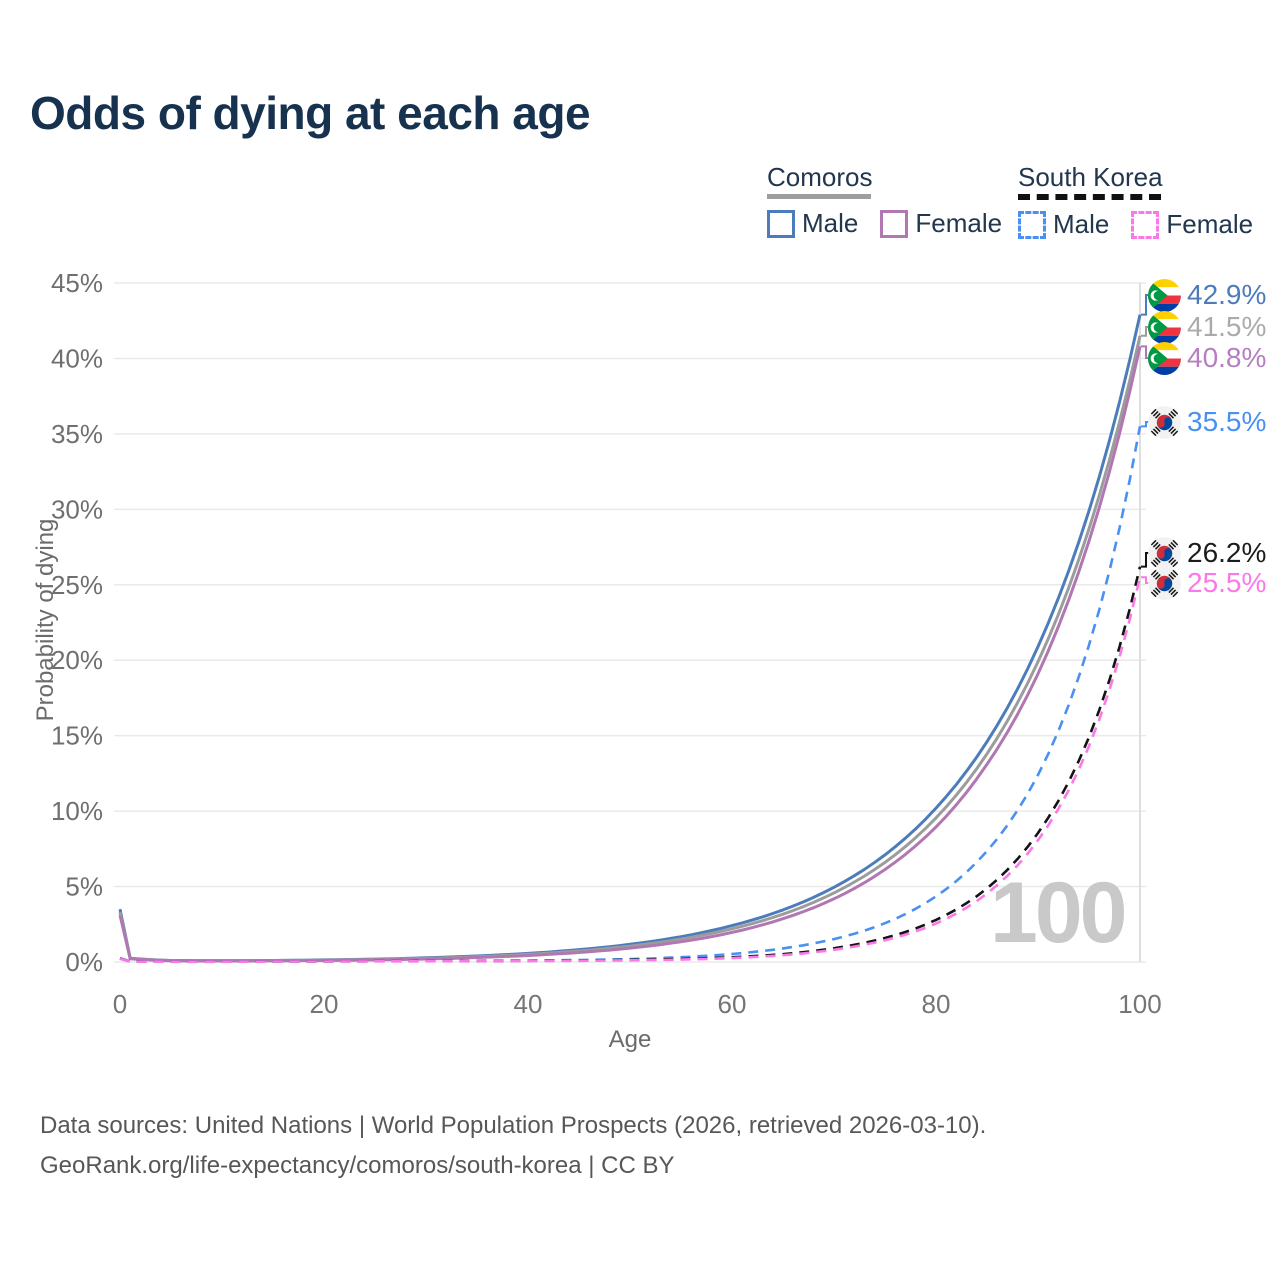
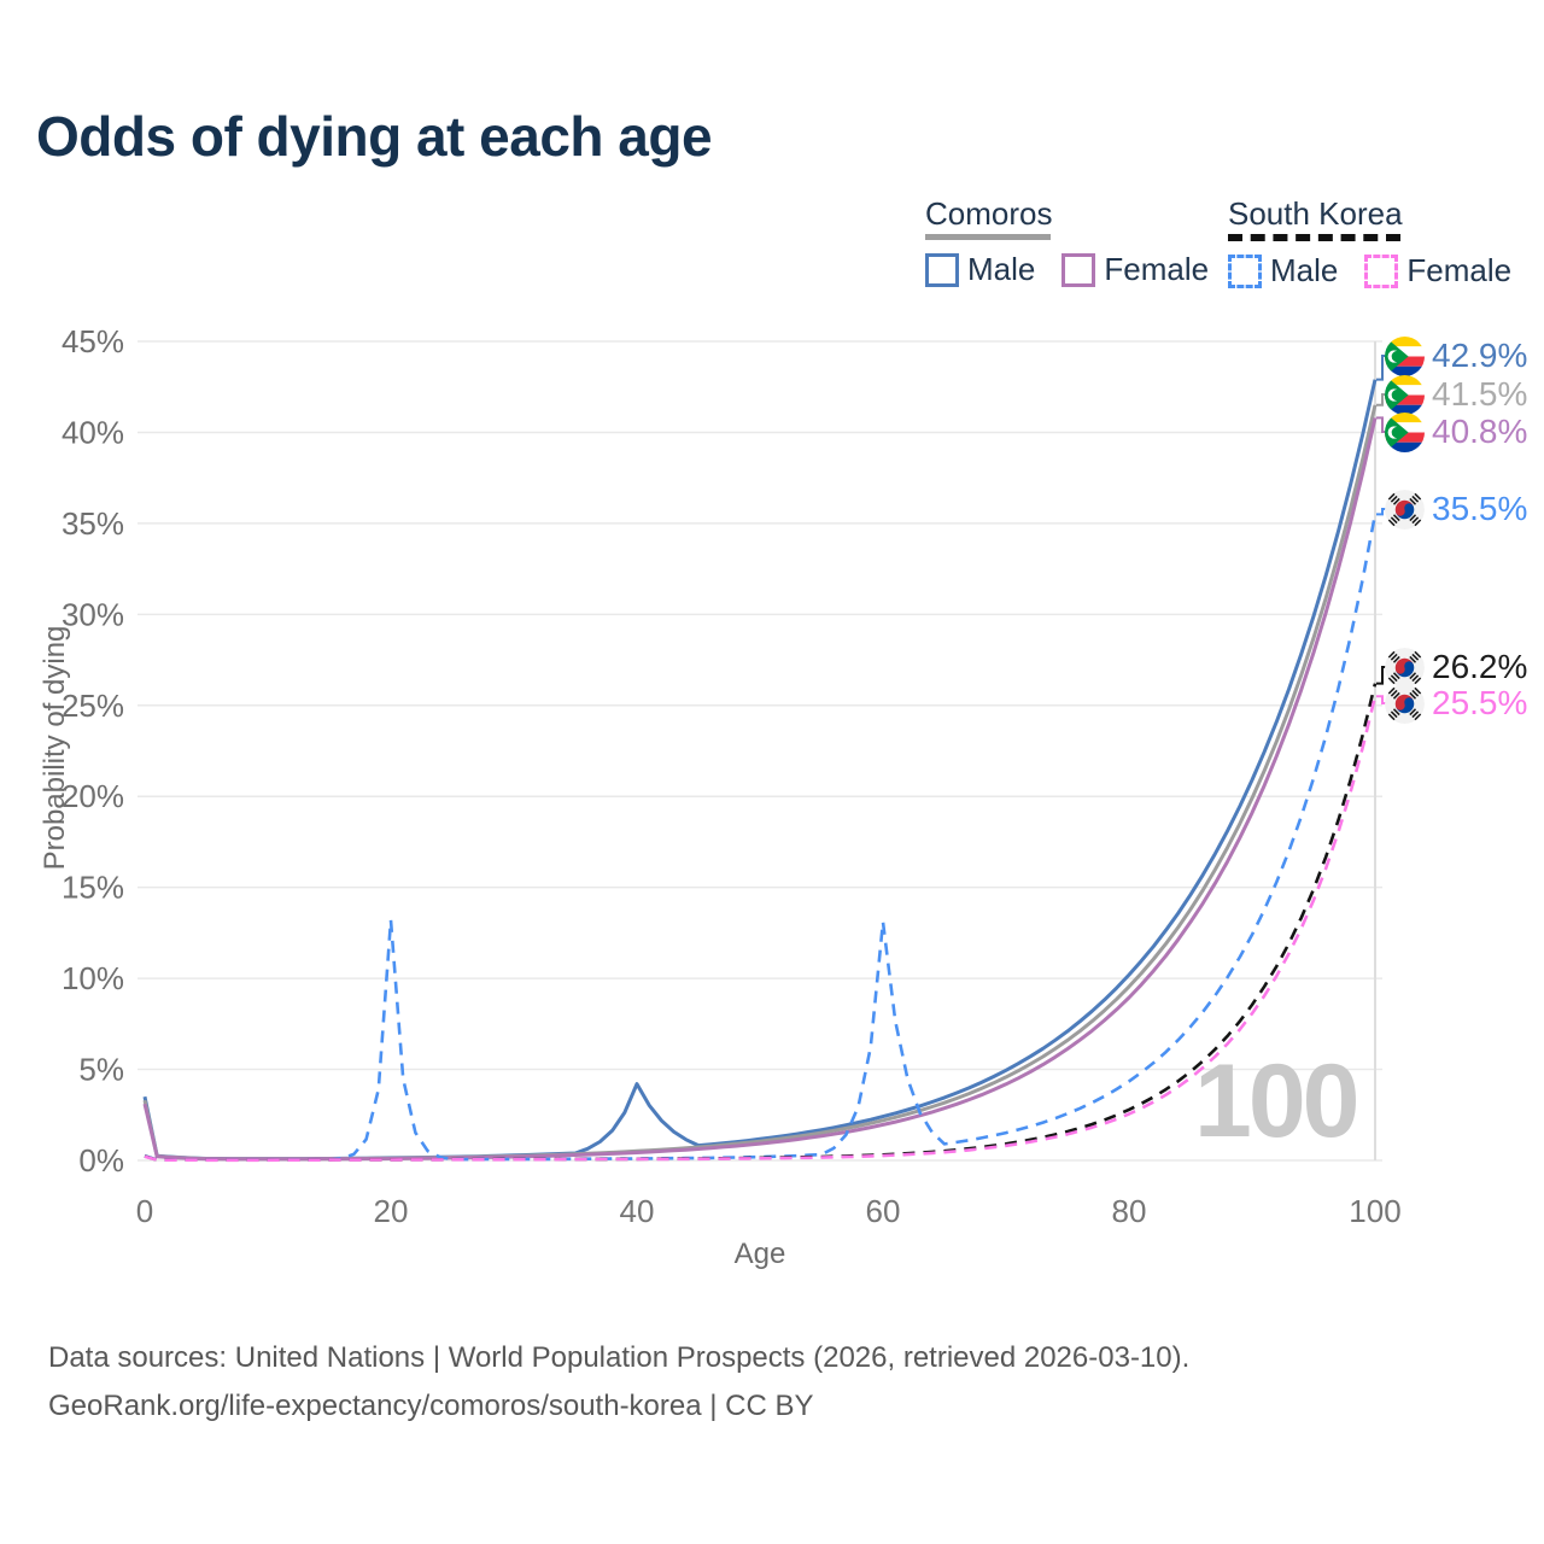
South Korea Male/20: 0.1% -> 13.2%
Comoros Male/40: 0.6% -> 4.2%
South Korea Male/60: 0.5% -> 13.1%
